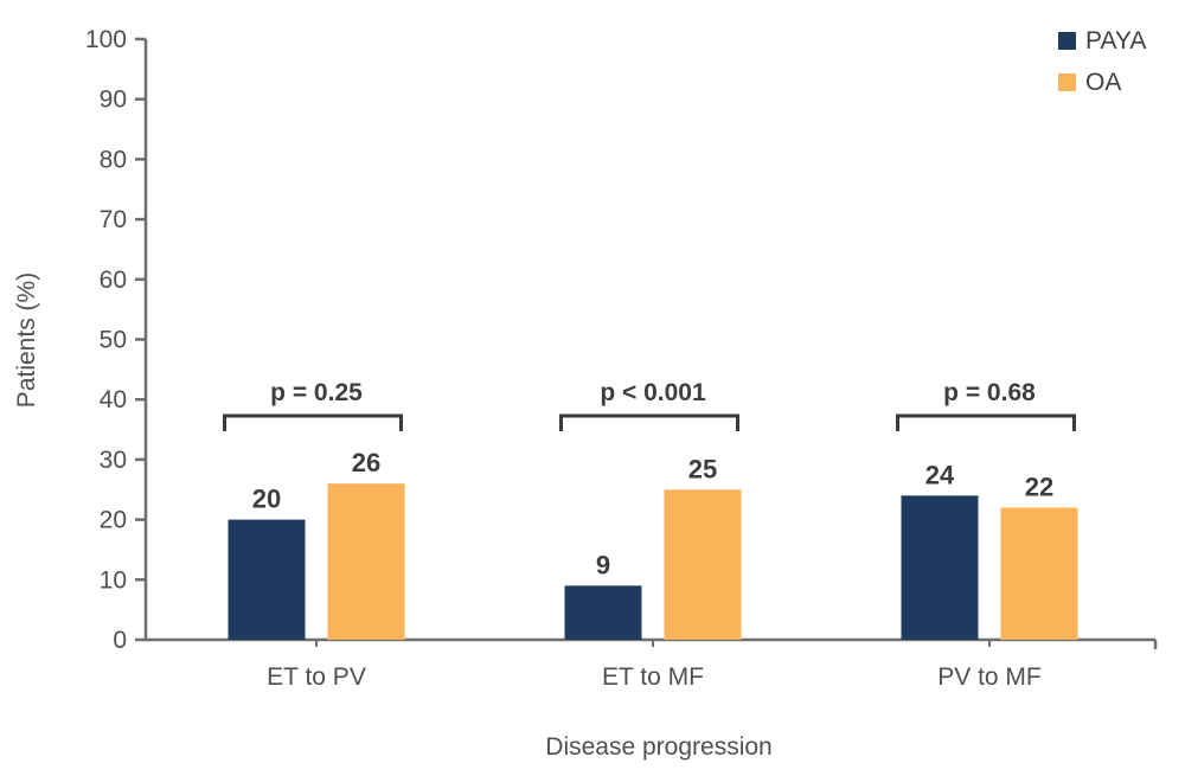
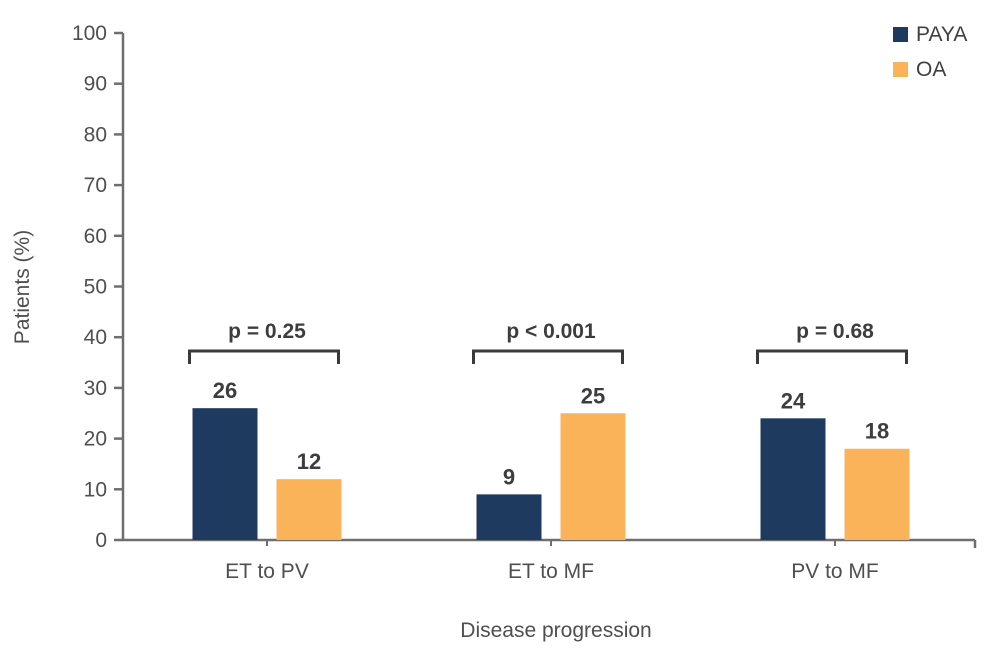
PAYA/ET to PV: 20 -> 26
OA/ET to PV: 26 -> 12
OA/PV to MF: 22 -> 18
